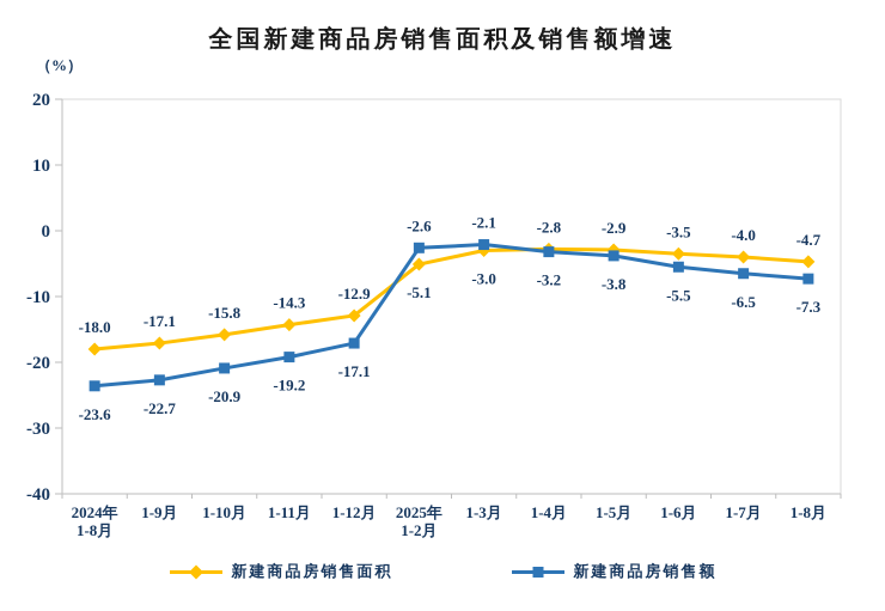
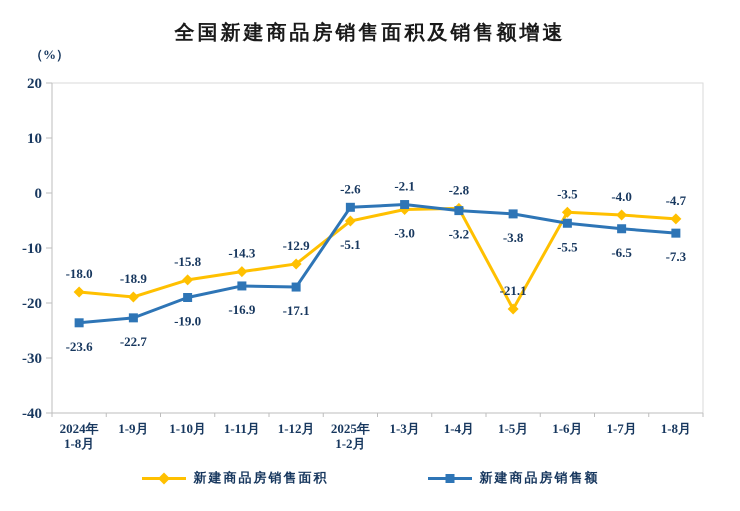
新建商品房销售面积/1-9月: -17.1 -> -18.9
新建商品房销售额/1-10月: -20.9 -> -19.0
新建商品房销售额/1-11月: -19.2 -> -16.9
新建商品房销售面积/1-5月: -2.9 -> -21.1
